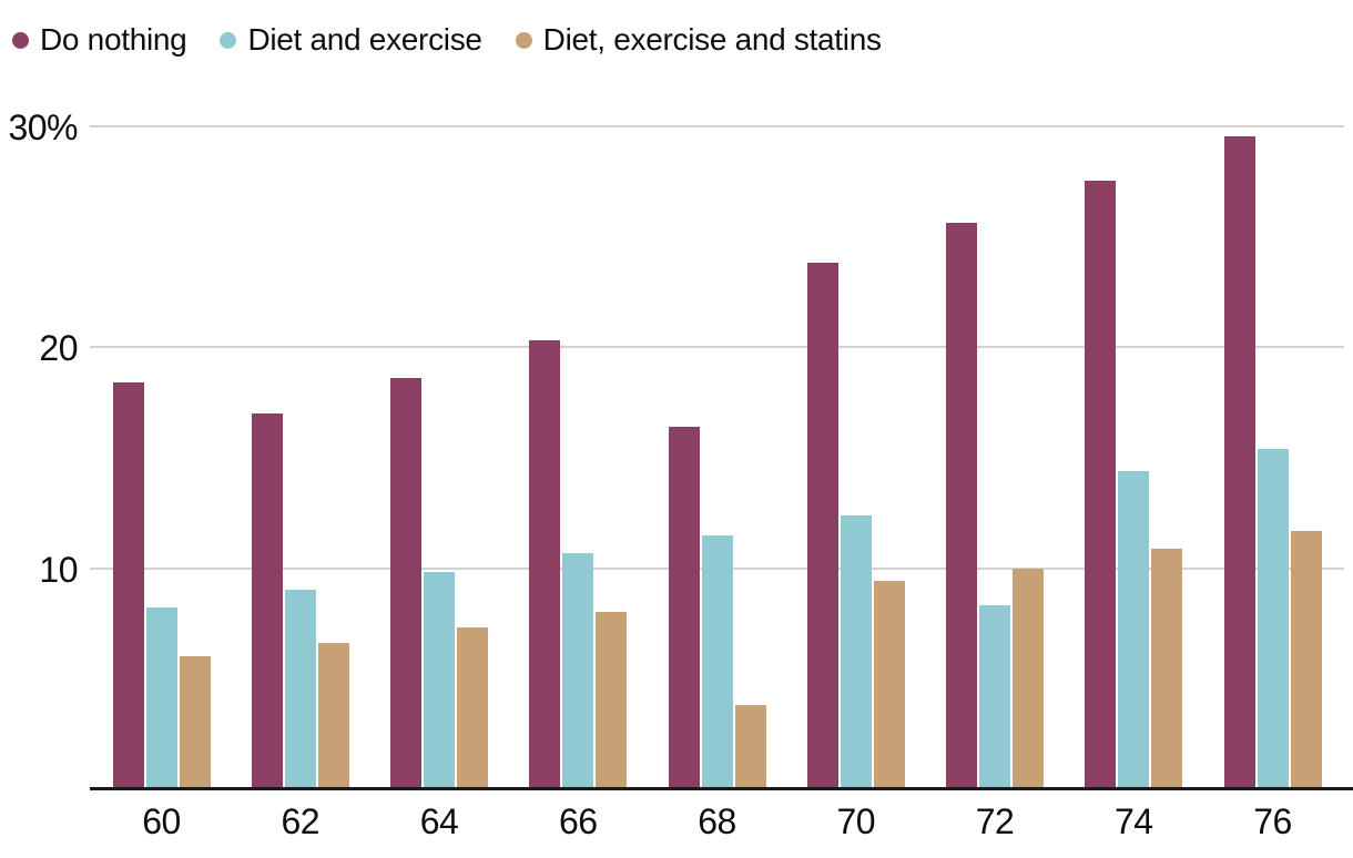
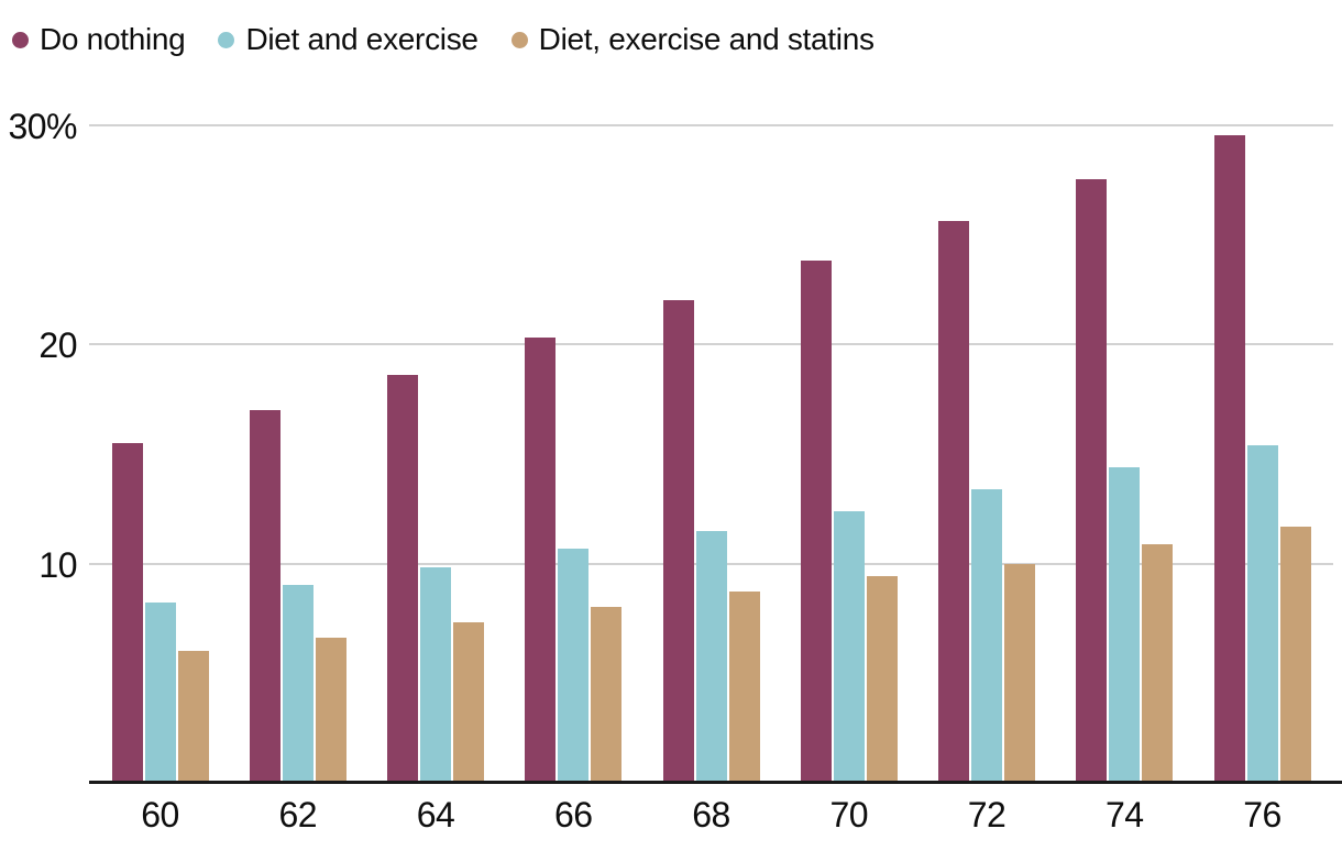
Do nothing/60: 18.4% -> 15.5%
Do nothing/68: 16.4% -> 22.0%
Diet, exercise and statins/68: 3.8% -> 8.7%
Diet and exercise/72: 8.3% -> 13.4%
